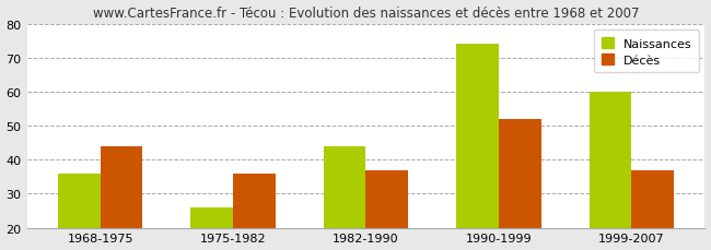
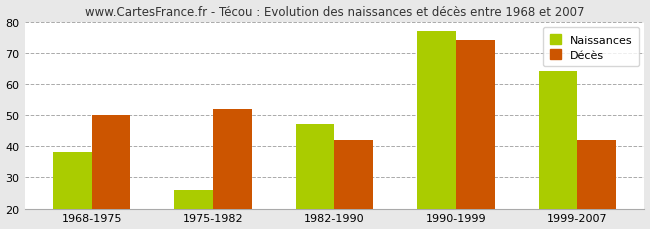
Naissances/1968-1975: 36 -> 38
Décès/1968-1975: 44 -> 50
Décès/1975-1982: 36 -> 52
Naissances/1982-1990: 44 -> 47
Décès/1982-1990: 37 -> 42
Naissances/1990-1999: 74 -> 77
Décès/1990-1999: 52 -> 74
Naissances/1999-2007: 60 -> 64
Décès/1999-2007: 37 -> 42
